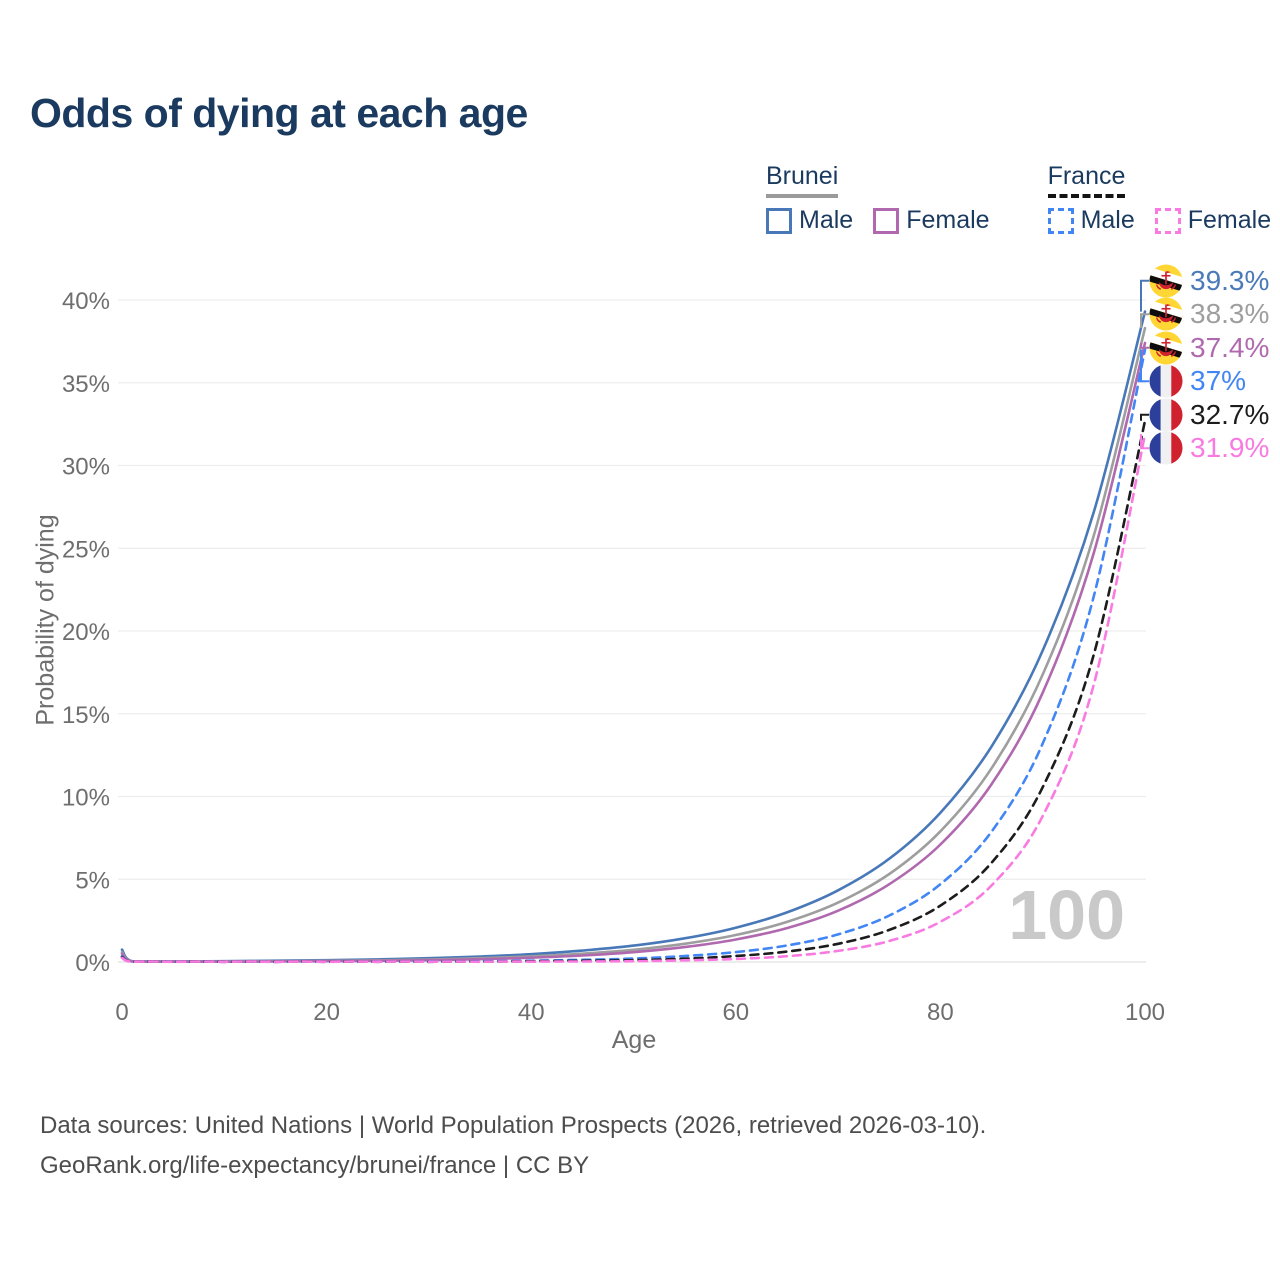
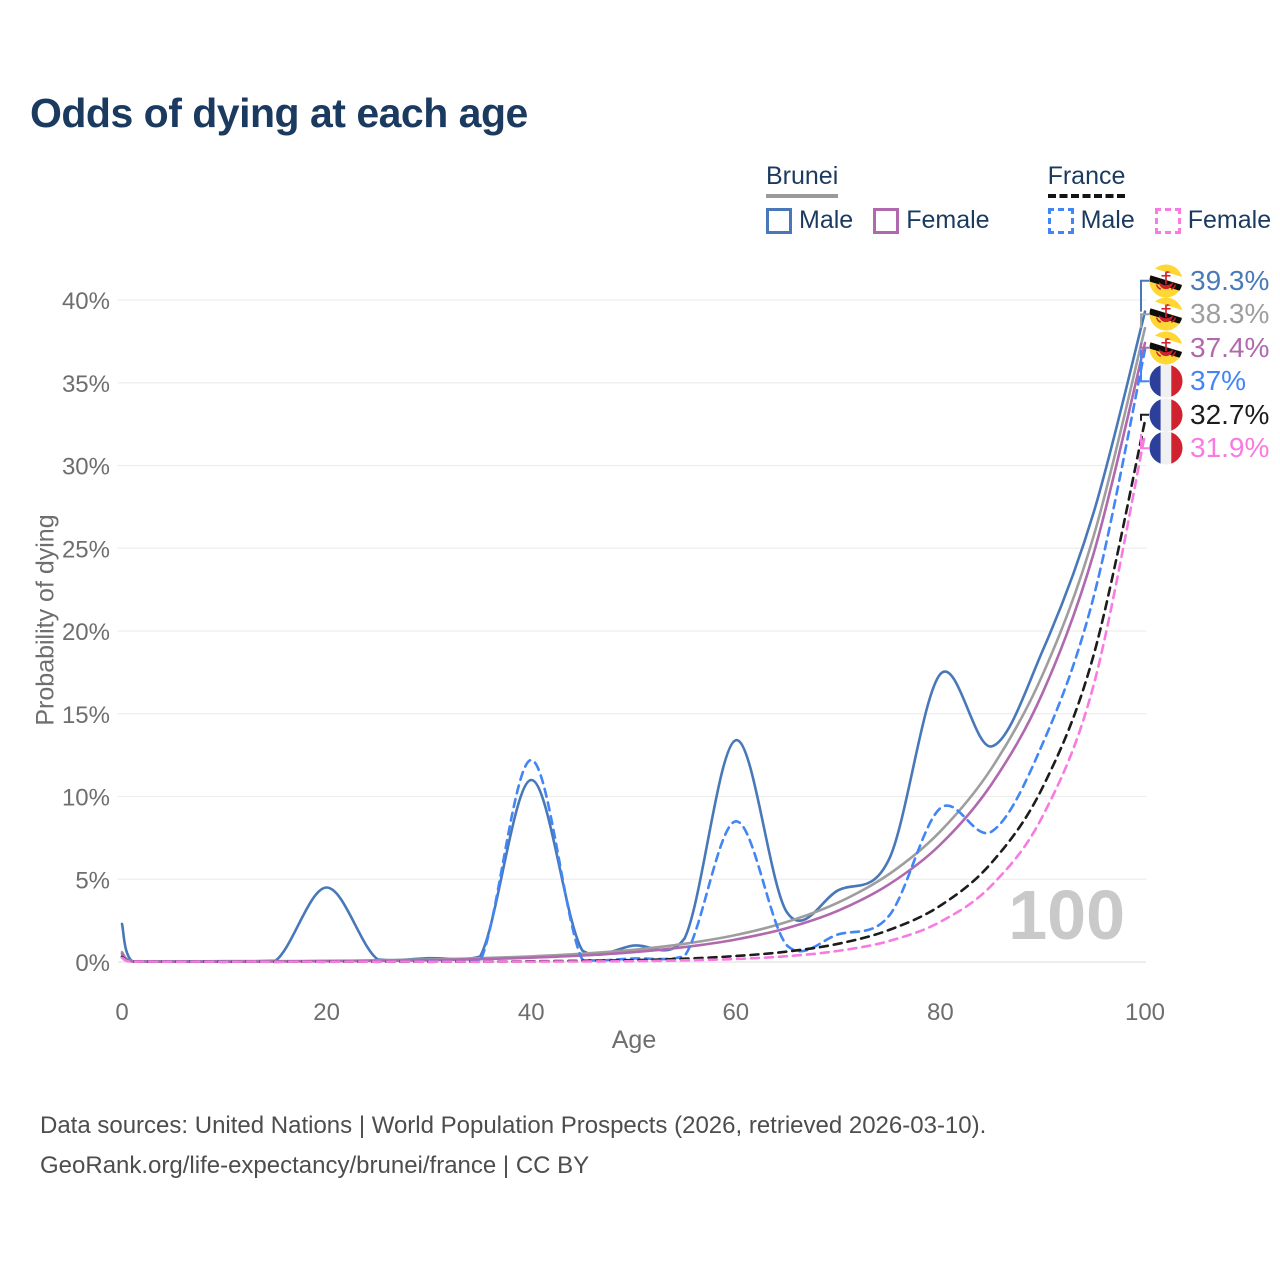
Brunei Male/0: 0.8% -> 2.3%
Brunei Male/20: 0.1% -> 4.5%
Brunei Male/40: 0.5% -> 11.0%
France Male/40: 0.1% -> 12.2%
Brunei Male/60: 2.1% -> 13.4%
France Male/60: 0.6% -> 8.5%
Brunei Male/80: 9.0% -> 17.4%
France Male/80: 4.7% -> 9.3%
